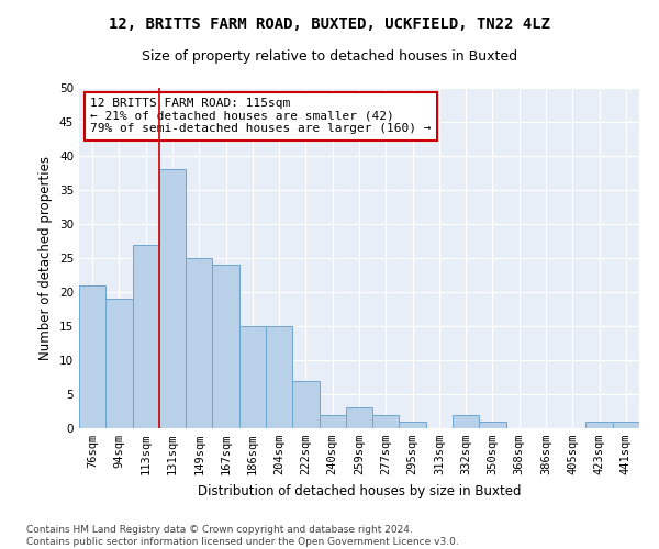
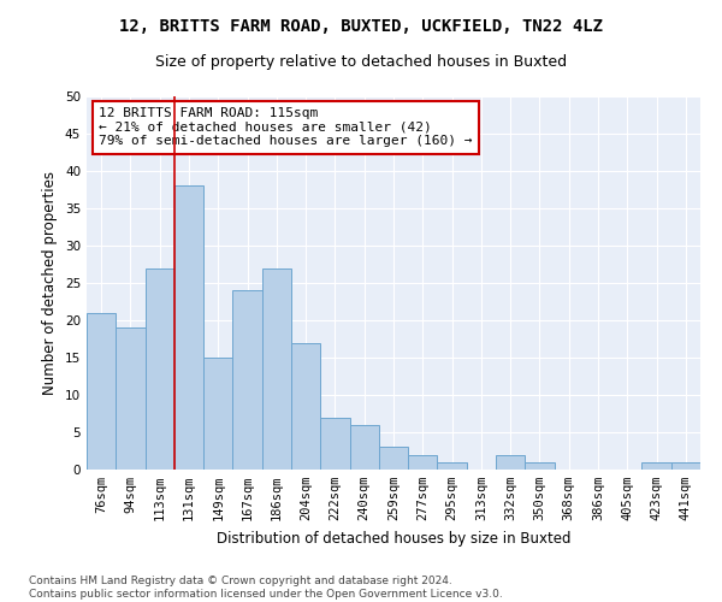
149sqm: 25 -> 15
186sqm: 15 -> 27
204sqm: 15 -> 17
240sqm: 2 -> 6
